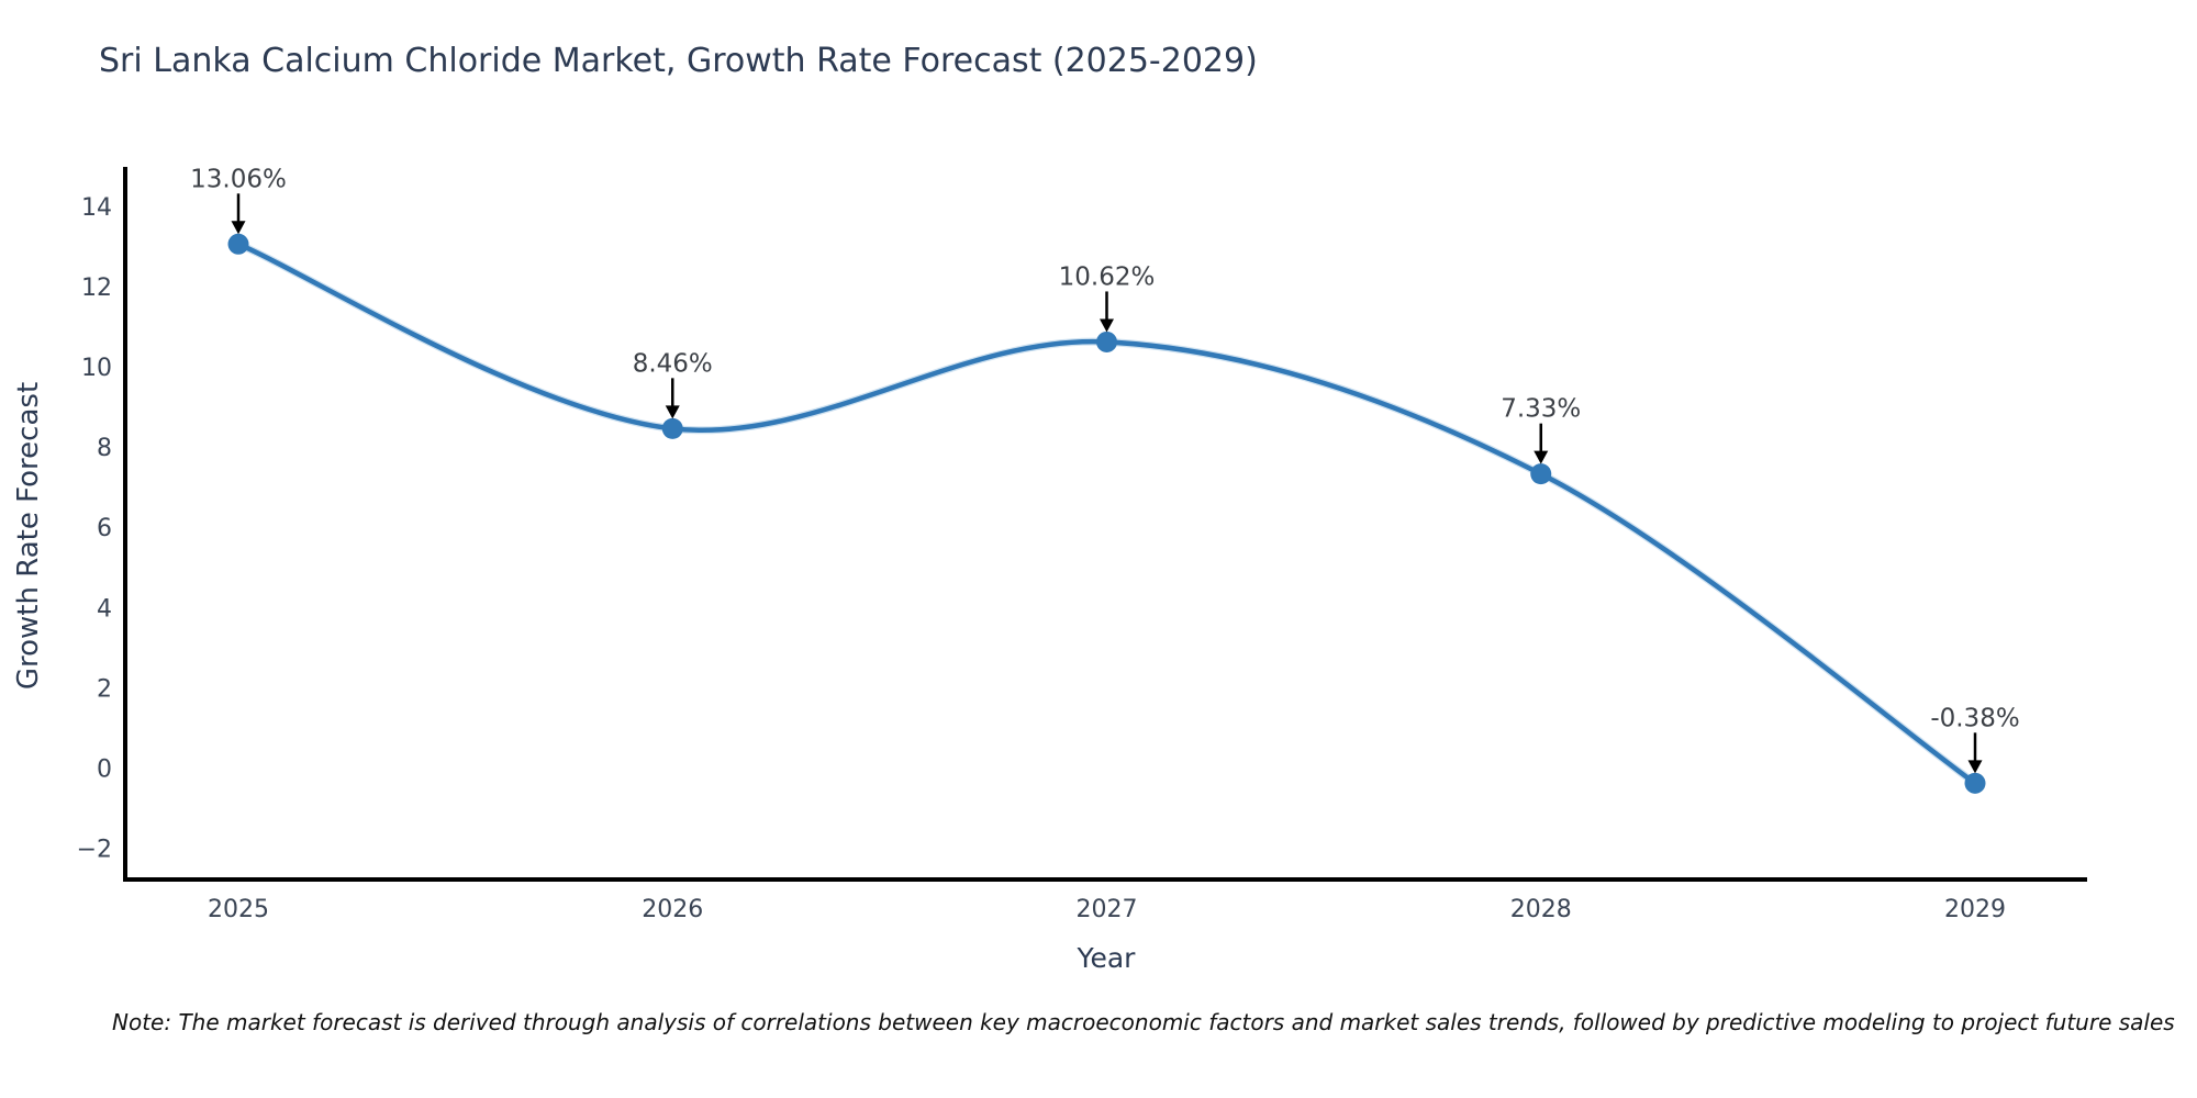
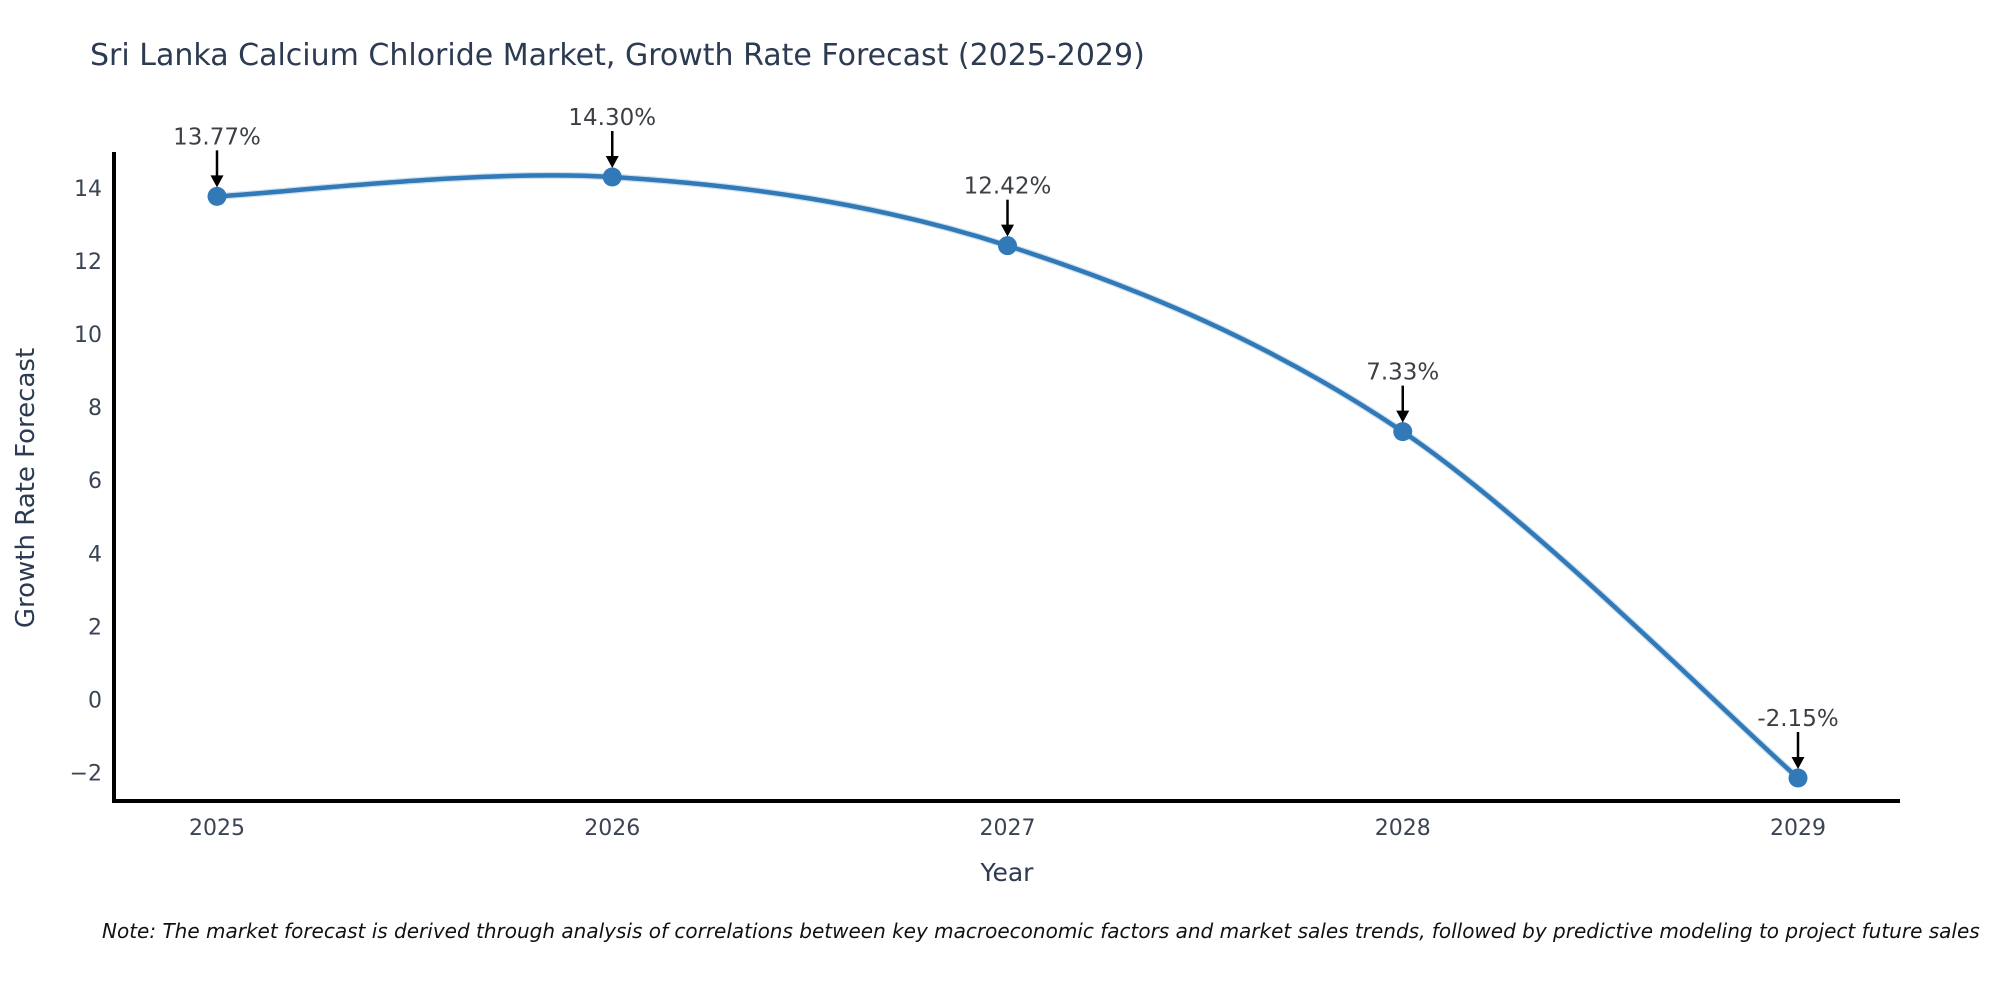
2025: 13.06% -> 13.77%
2026: 8.46% -> 14.30%
2027: 10.62% -> 12.42%
2029: -0.38% -> -2.15%
